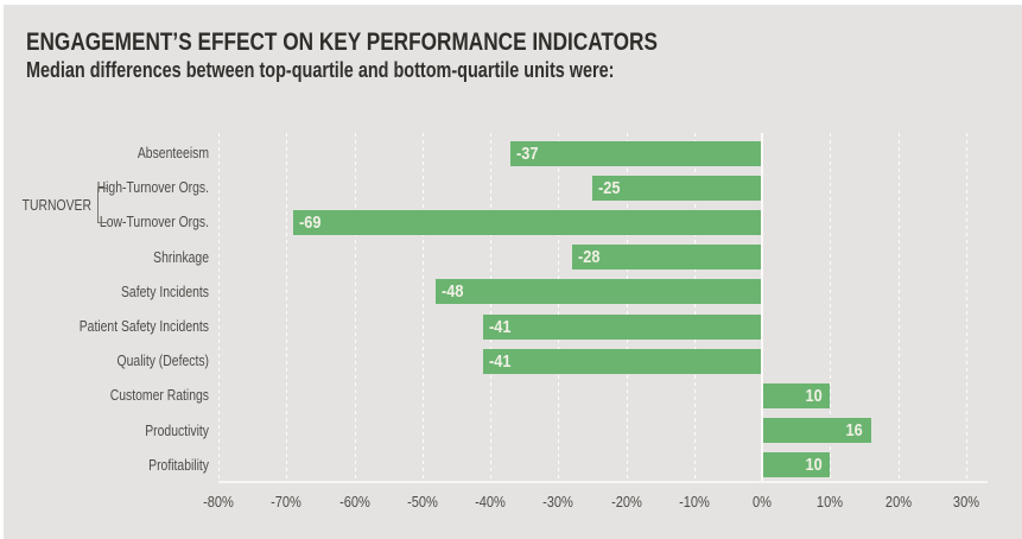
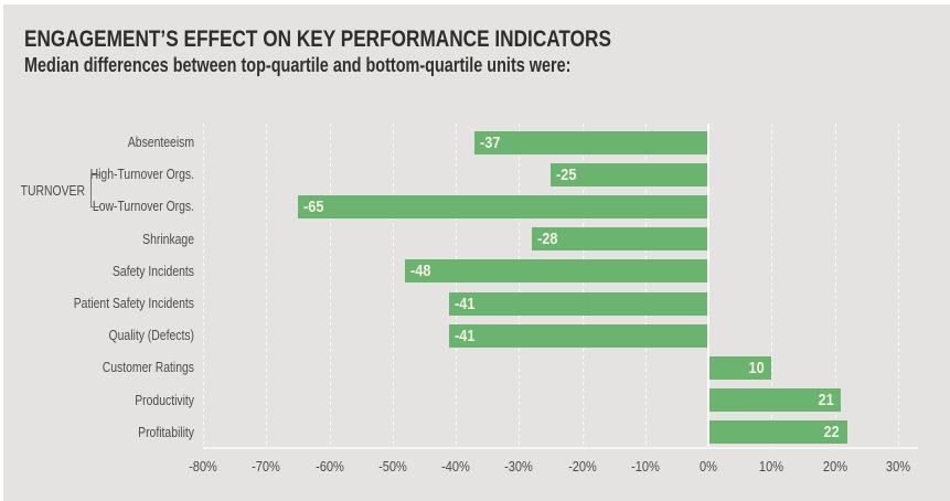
Low-Turnover Orgs.: -69 -> -65
Productivity: 16 -> 21
Profitability: 10 -> 22
